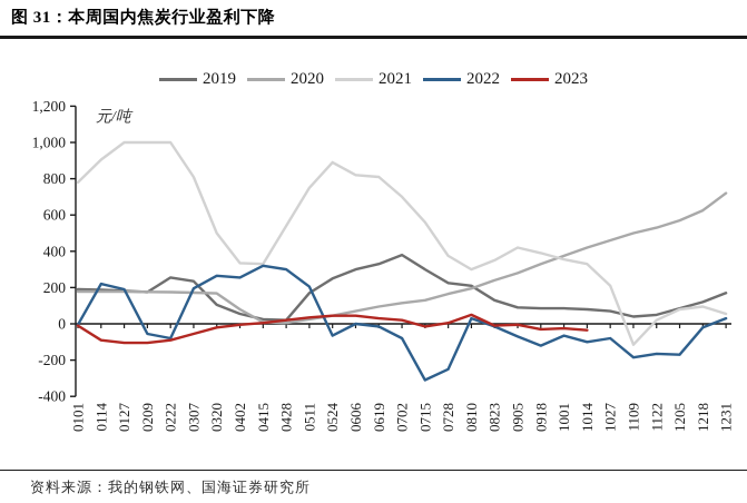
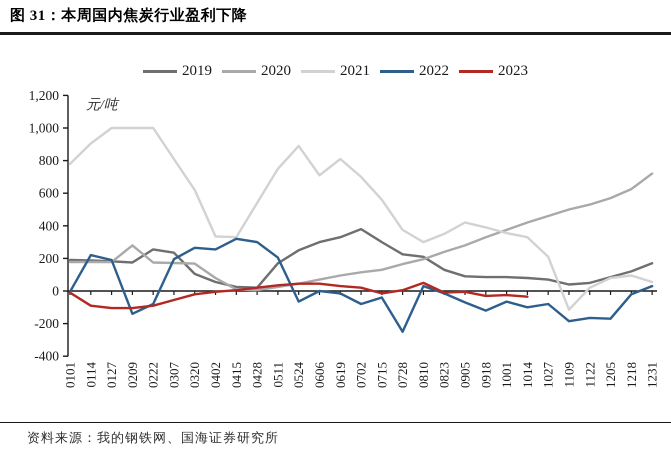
2020/0209: 180 -> 280
2022/0209: -60 -> -140
2021/0320: 500 -> 620
2021/0606: 820 -> 710
2022/0715: -310 -> -40
